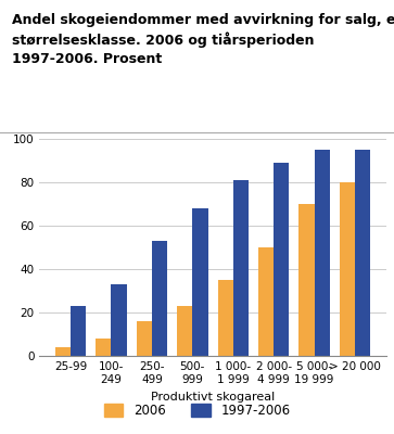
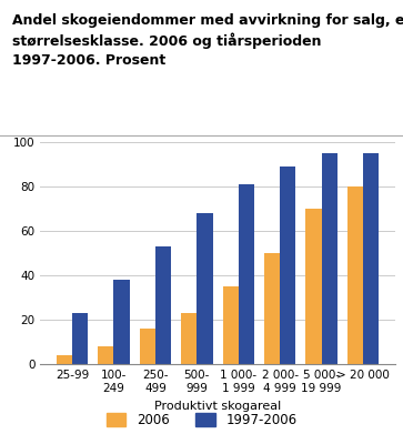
1997-2006/100- 249: 33 -> 38
